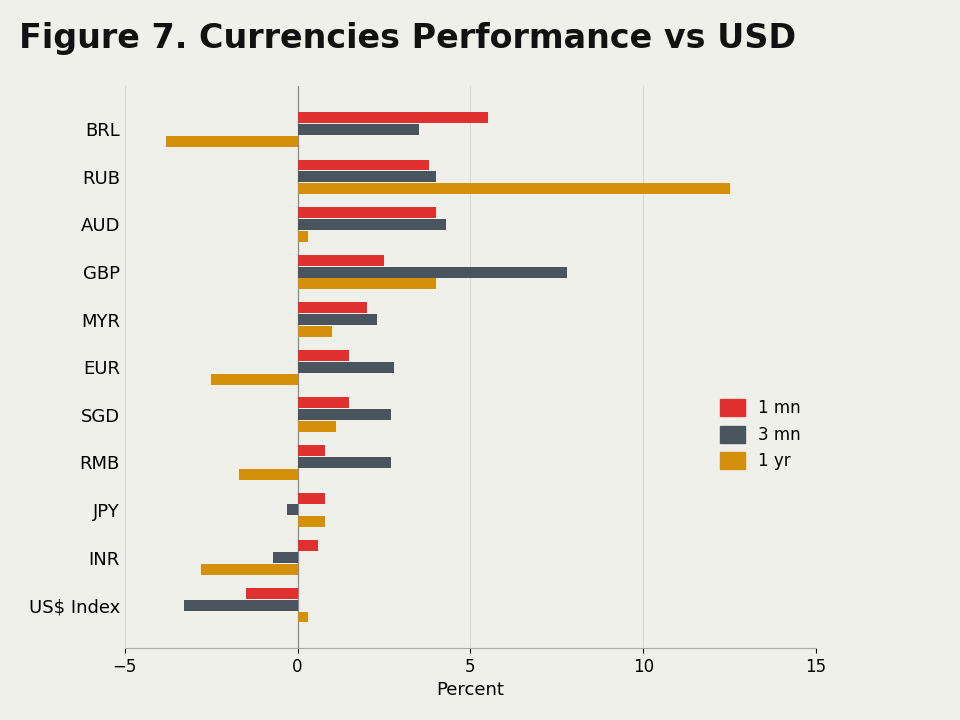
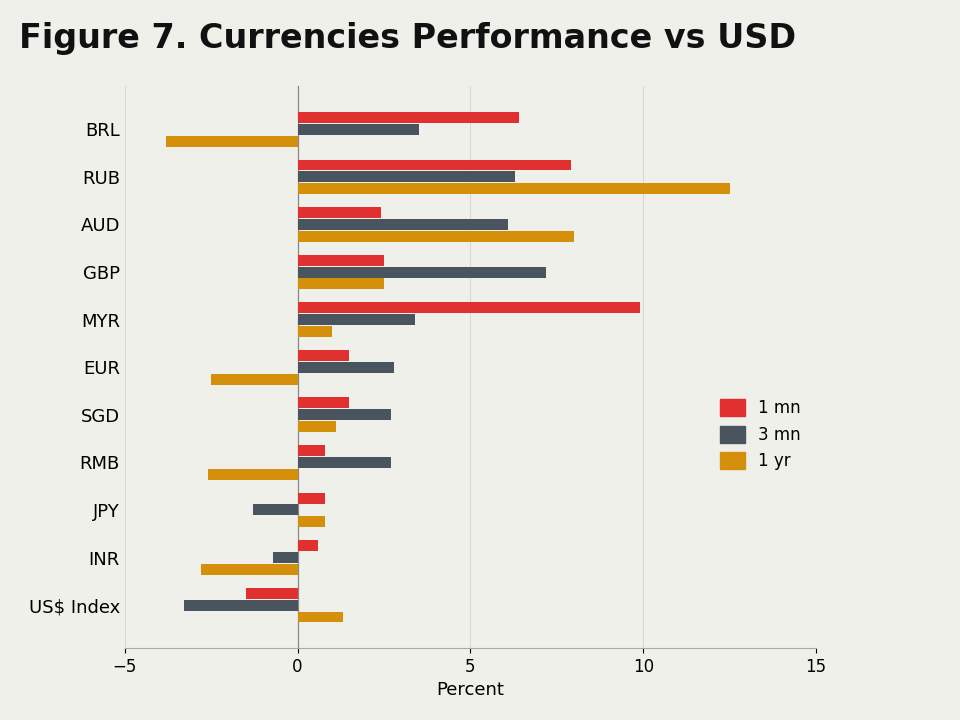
1 mn/BRL: 5.5 -> 6.4
1 mn/RUB: 3.8 -> 7.9
3 mn/RUB: 4.0 -> 6.3
1 mn/AUD: 4.0 -> 2.4
3 mn/AUD: 4.3 -> 6.1
1 yr/AUD: 0.3 -> 8.0
3 mn/GBP: 7.8 -> 7.2
1 yr/GBP: 4.0 -> 2.5
1 mn/MYR: 2.0 -> 9.9
3 mn/MYR: 2.3 -> 3.4
1 yr/RMB: -1.7 -> -2.6
3 mn/JPY: -0.3 -> -1.3
1 yr/US$ Index: 0.3 -> 1.3
